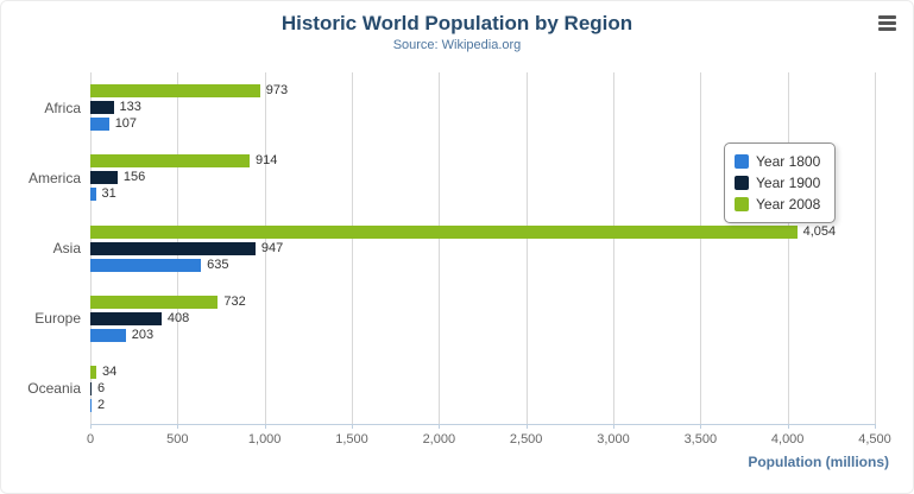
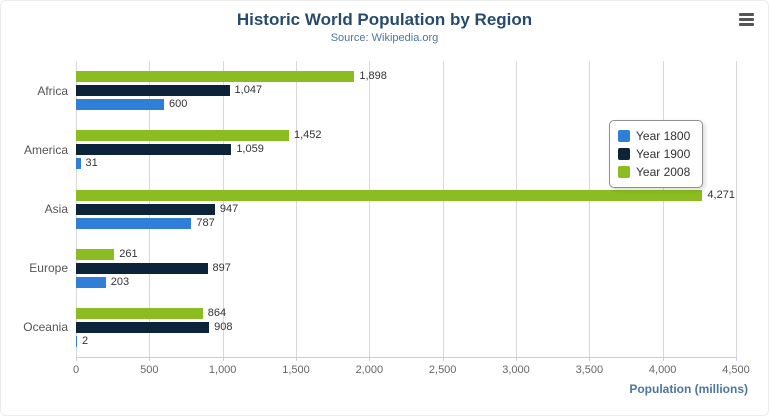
Year 1800/Africa: 107 -> 600
Year 1900/Africa: 133 -> 1,047
Year 2008/Africa: 973 -> 1,898
Year 1900/America: 156 -> 1,059
Year 2008/America: 914 -> 1,452
Year 1800/Asia: 635 -> 787
Year 2008/Asia: 4,054 -> 4,271
Year 1900/Europe: 408 -> 897
Year 2008/Europe: 732 -> 261
Year 1900/Oceania: 6 -> 908
Year 2008/Oceania: 34 -> 864
